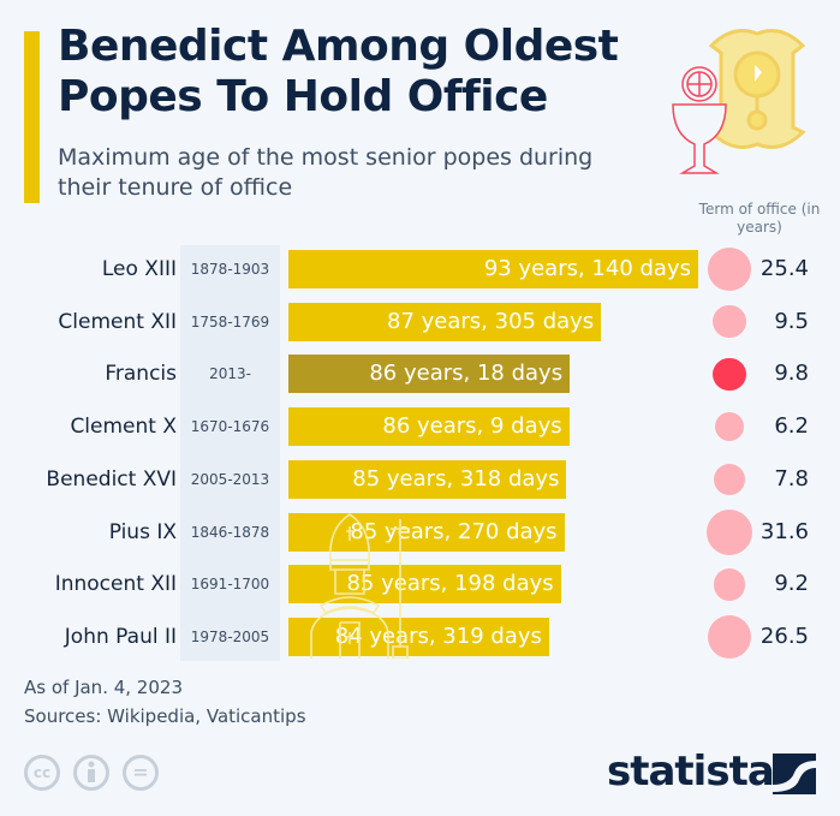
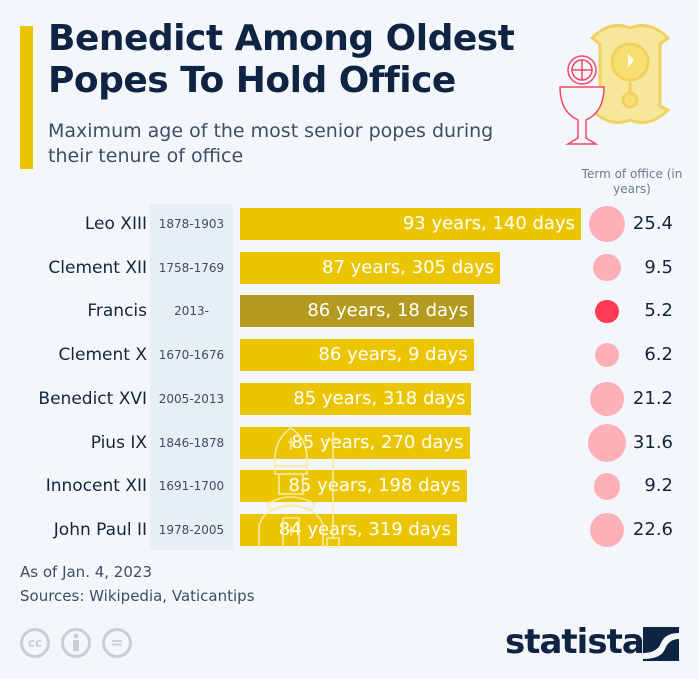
Term of office (in years)/Francis: 9.8 -> 5.2
Term of office (in years)/Benedict XVI: 7.8 -> 21.2
Term of office (in years)/John Paul II: 26.5 -> 22.6
